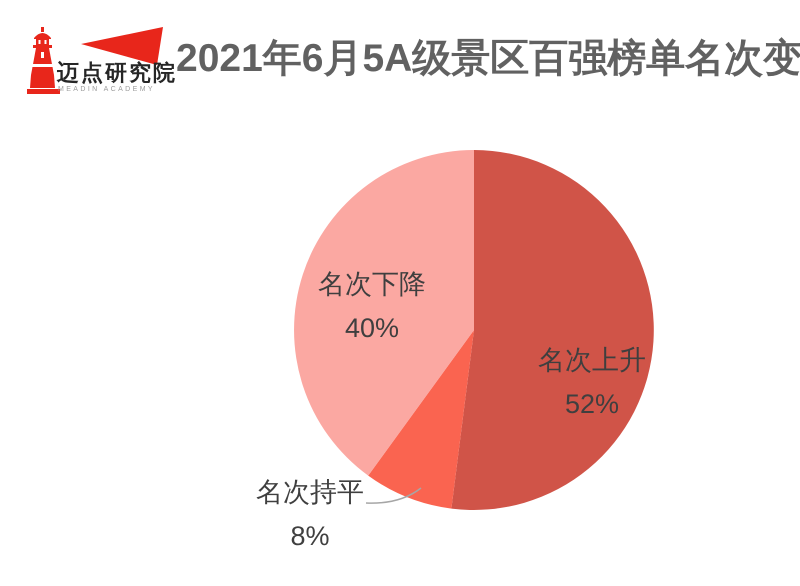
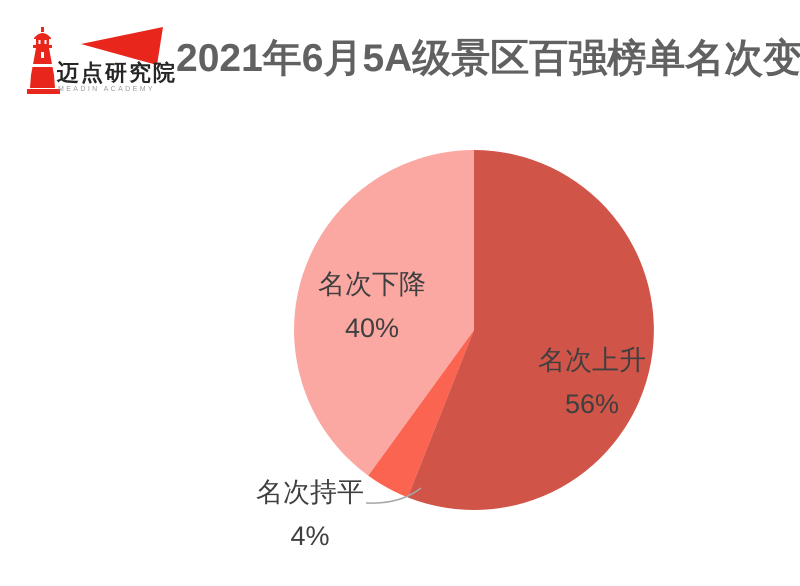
名次上升: 52% -> 56%
名次持平: 8% -> 4%
